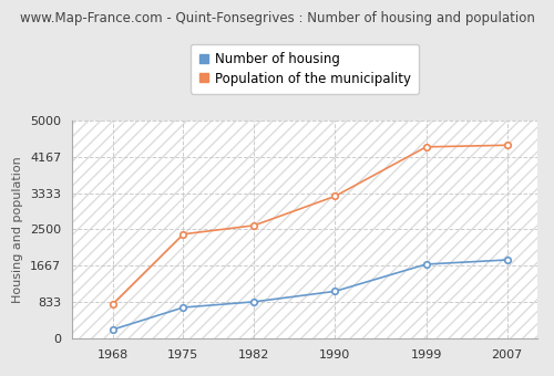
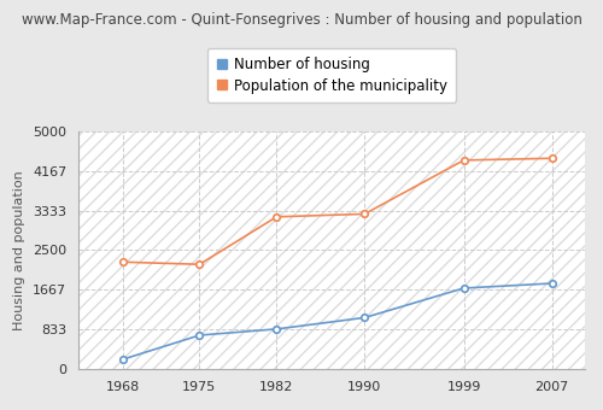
Population of the municipality/1968: 780 -> 2250
Population of the municipality/1975: 2390 -> 2200
Population of the municipality/1982: 2590 -> 3200
